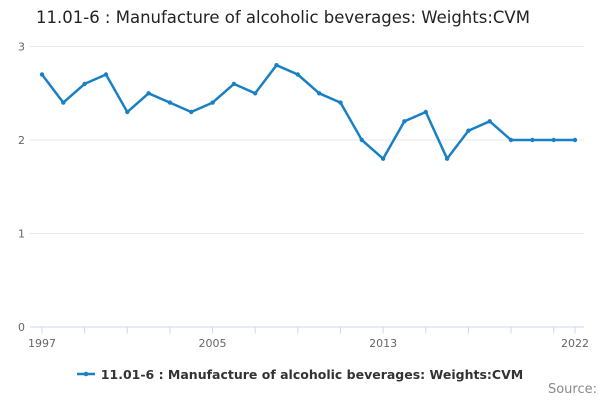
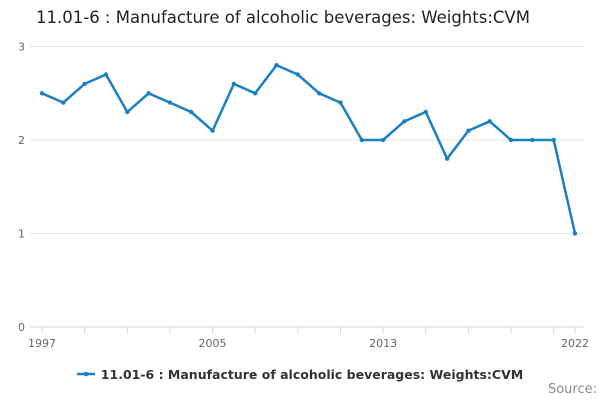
1997: 2.7 -> 2.5
2005: 2.4 -> 2.1
2013: 1.8 -> 2.0
2022: 2.0 -> 1.0
